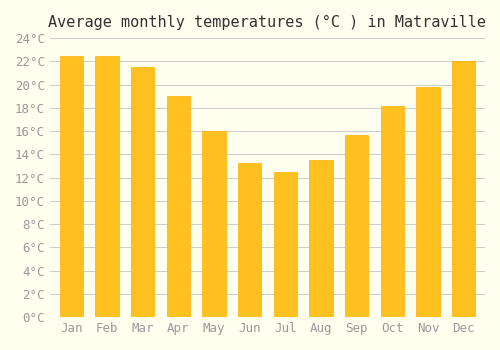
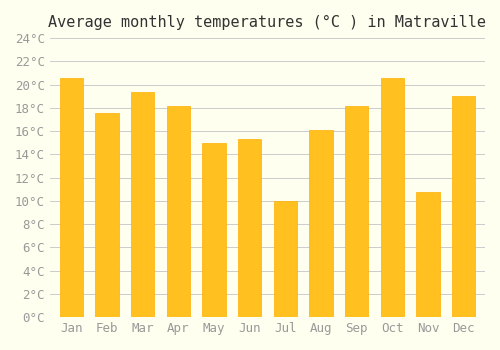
Jan: 22.5°C -> 20.6°C
Feb: 22.5°C -> 17.6°C
Mar: 21.5°C -> 19.4°C
Apr: 19.0°C -> 18.2°C
May: 16.0°C -> 15.0°C
Jun: 13.3°C -> 15.3°C
Jul: 12.5°C -> 10.0°C
Aug: 13.5°C -> 16.1°C
Sep: 15.7°C -> 18.2°C
Oct: 18.2°C -> 20.6°C
Nov: 19.8°C -> 10.8°C
Dec: 22.0°C -> 19.0°C
